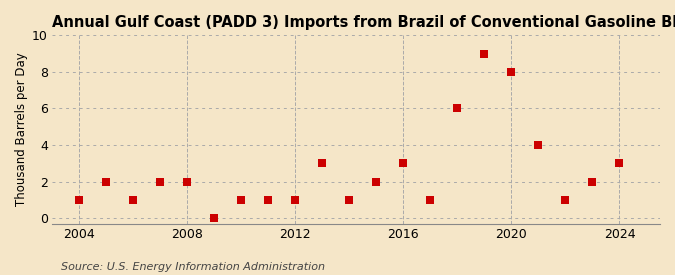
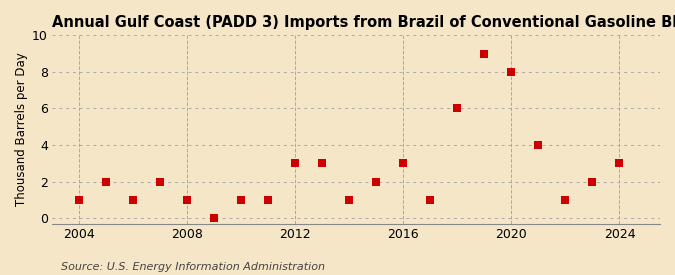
2008: 2 -> 1
2012: 1 -> 3
